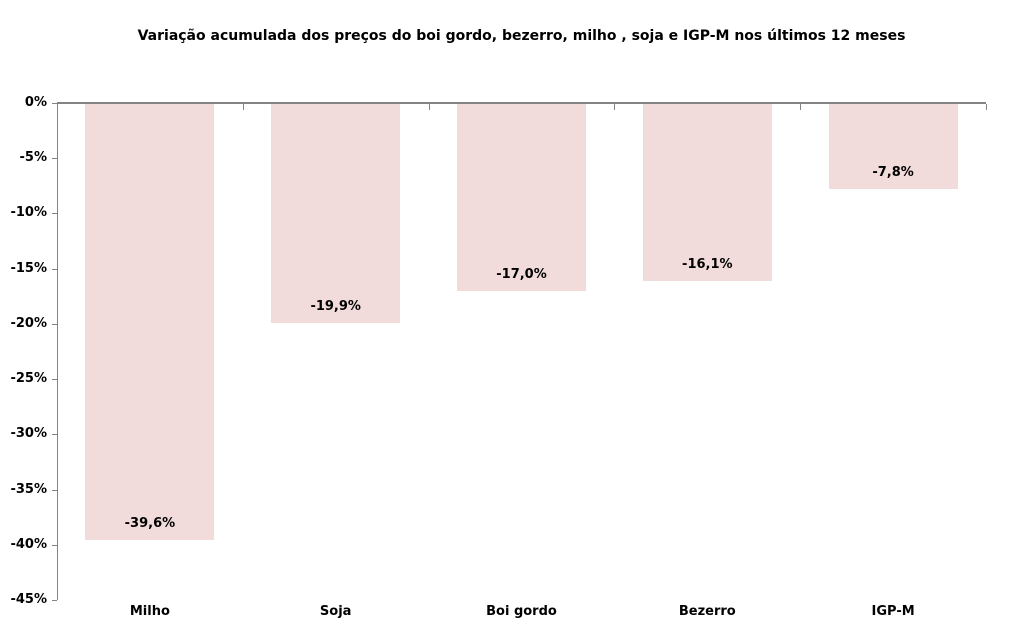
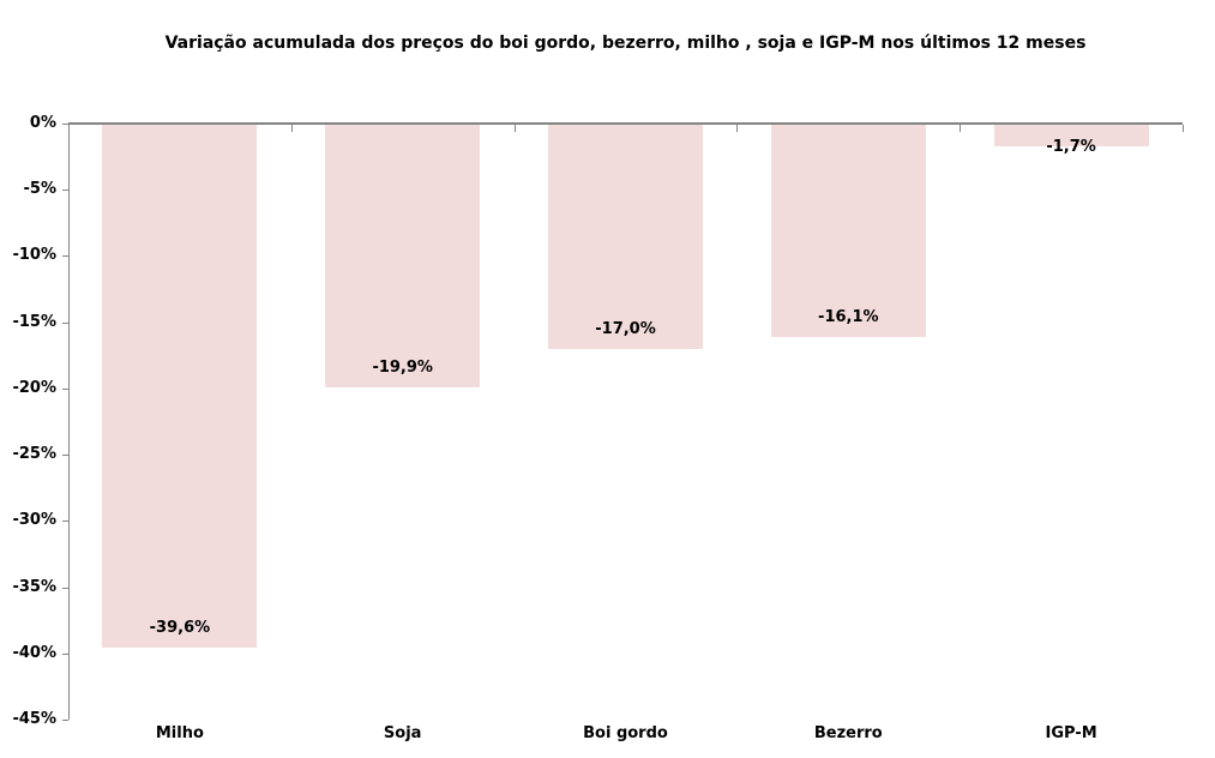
IGP-M: -7,8% -> -1,7%
